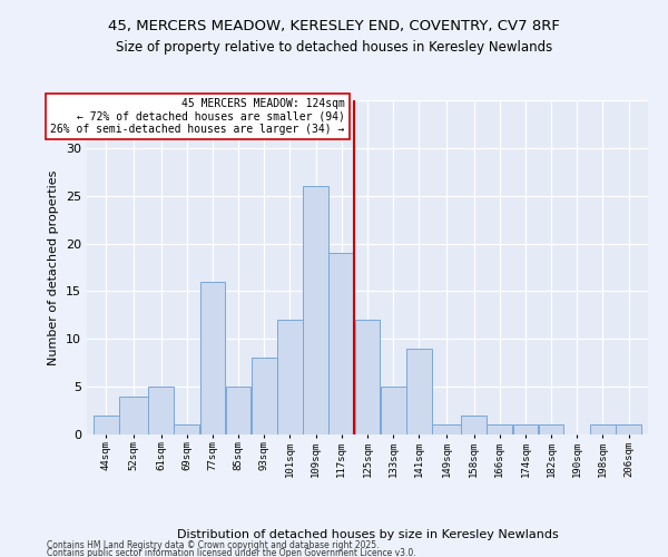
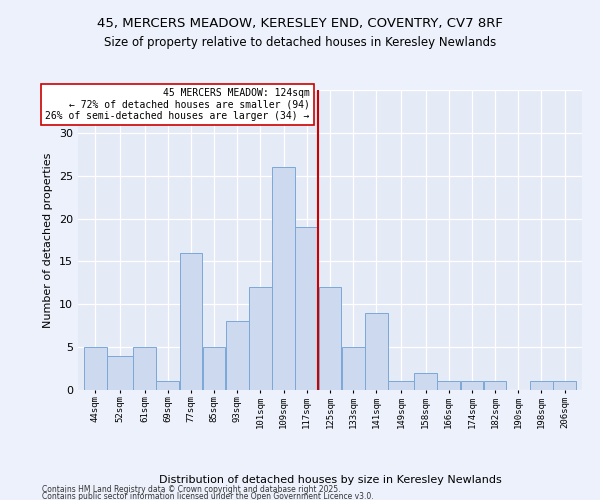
44sqm: 2 -> 5
